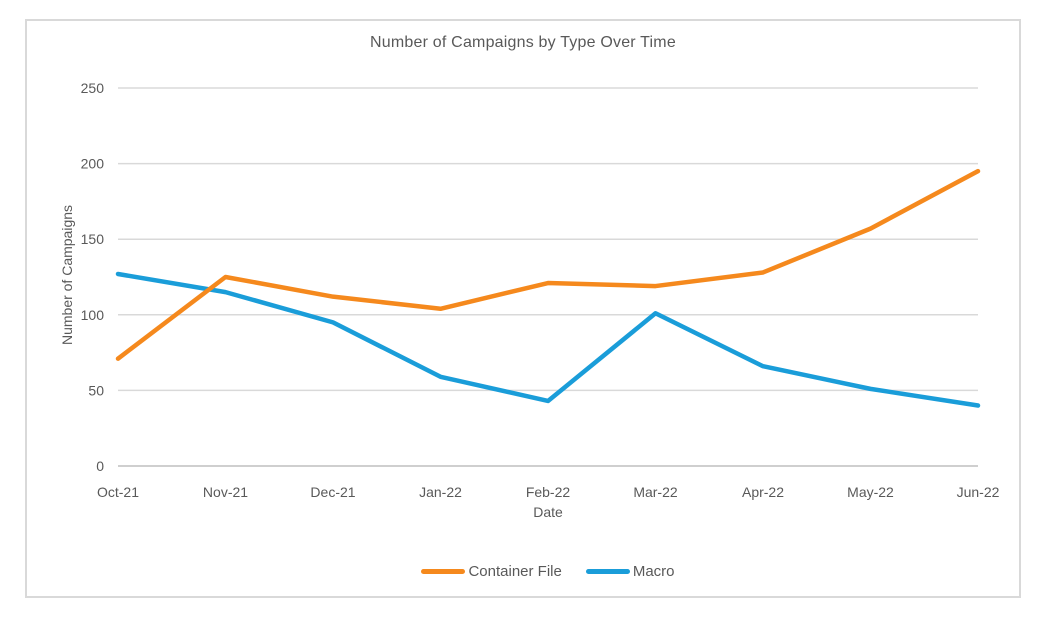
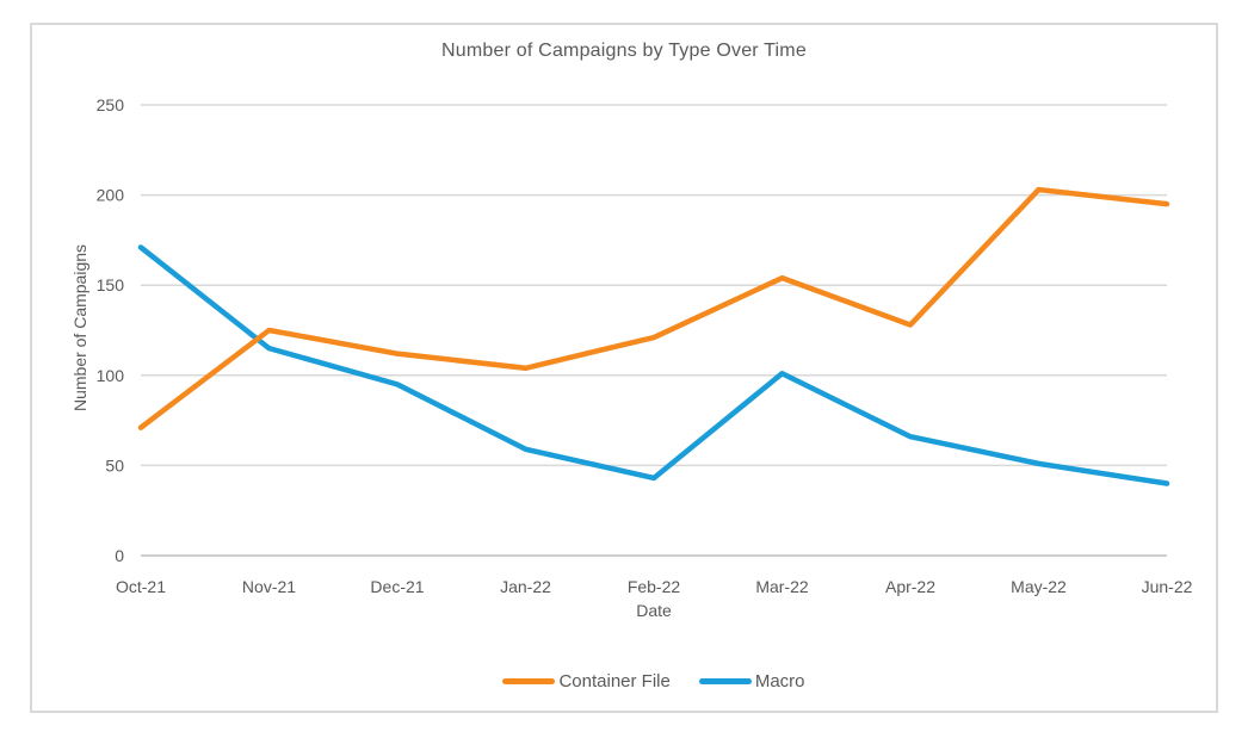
Macro/Oct-21: 127 -> 171
Container File/Mar-22: 119 -> 154
Container File/May-22: 157 -> 203
